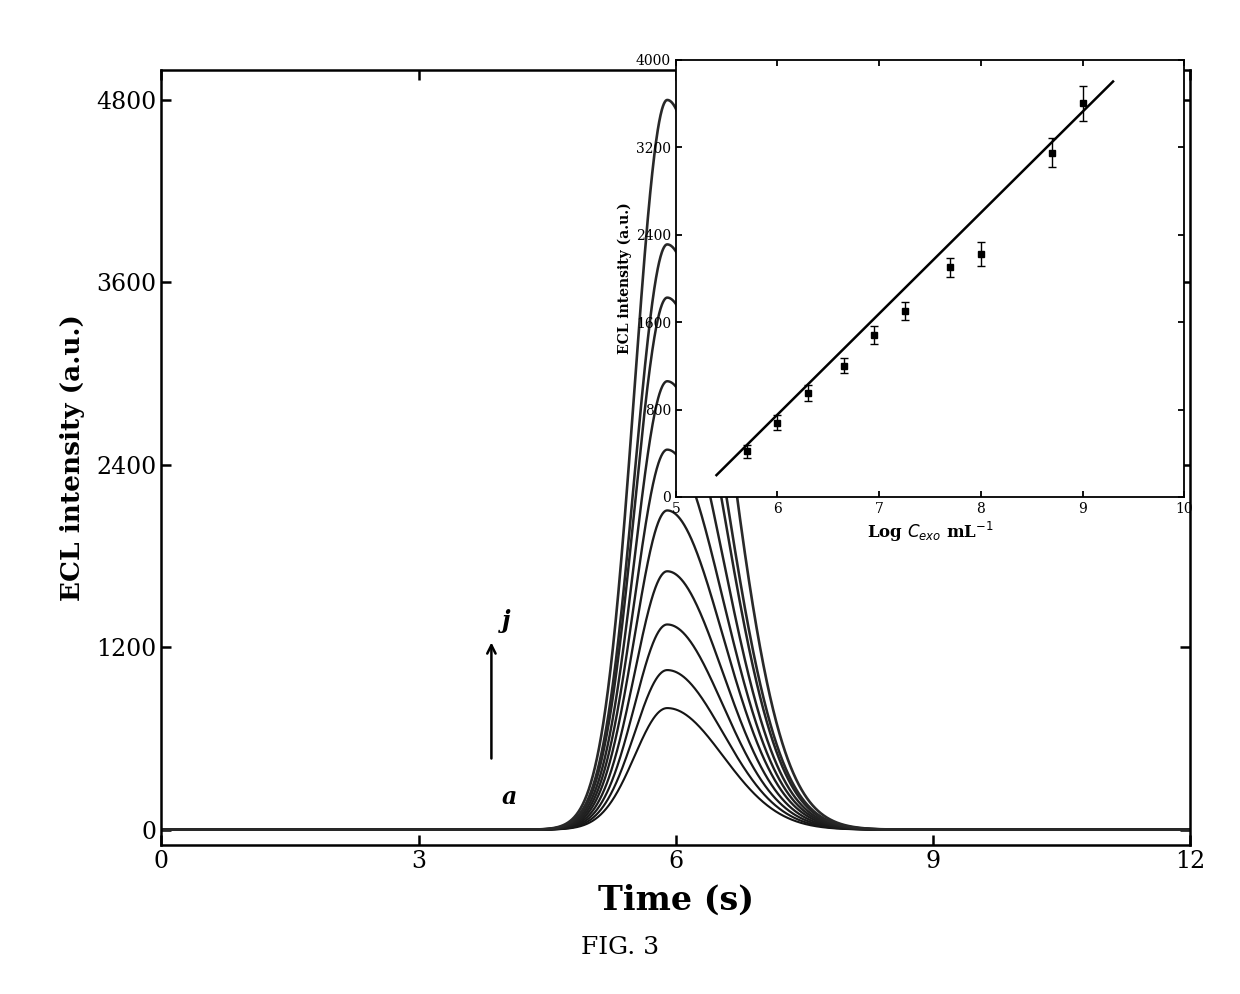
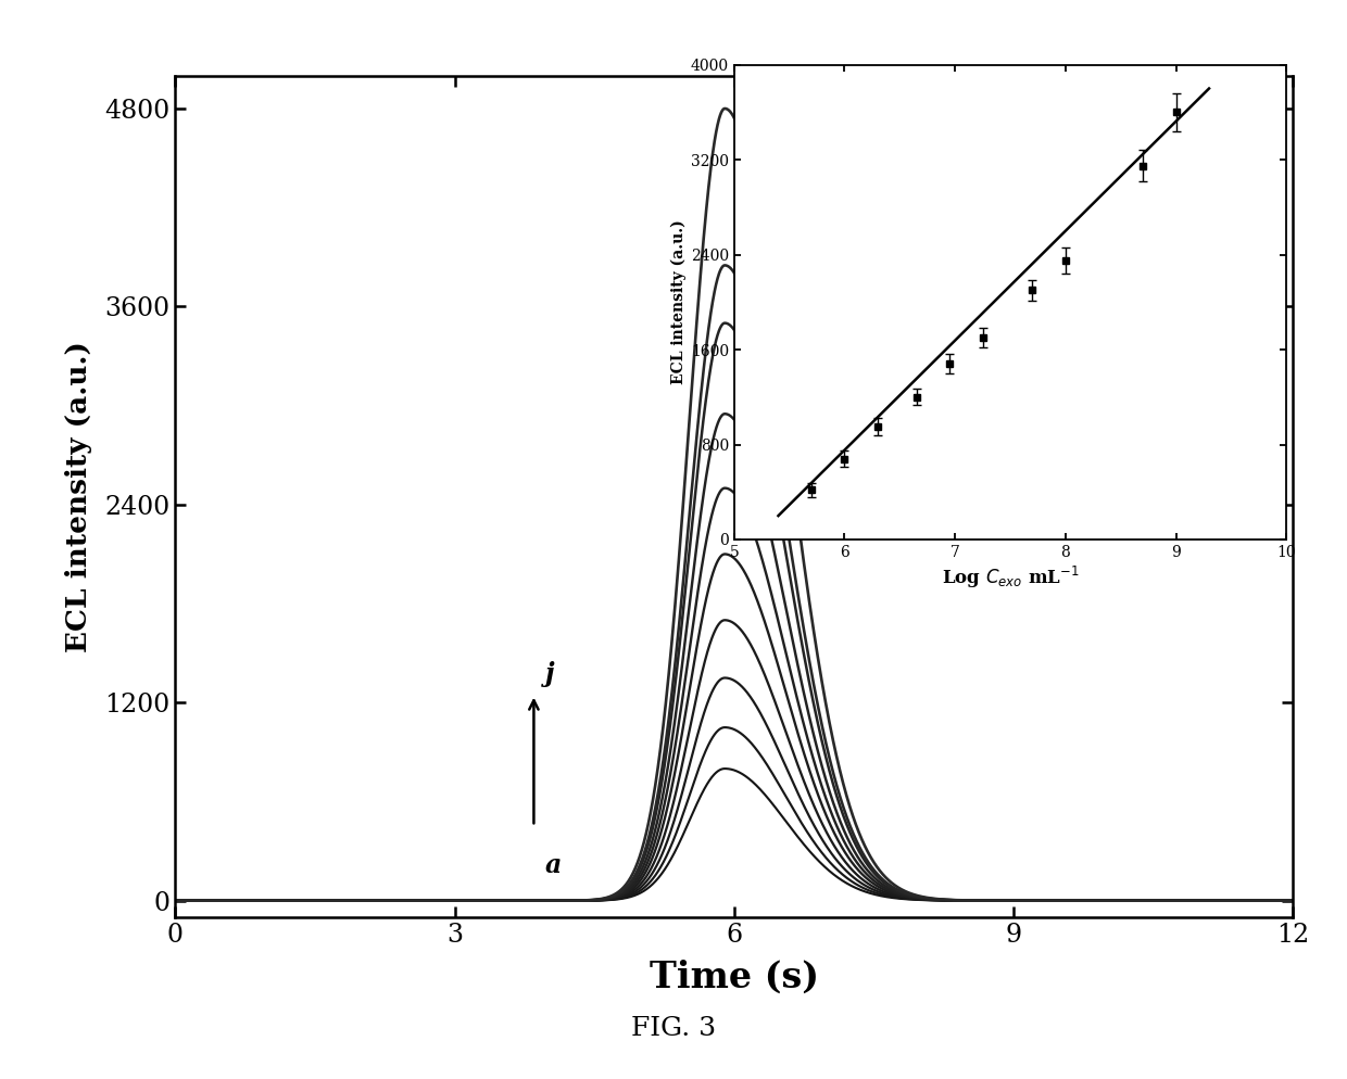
8: 2220 -> 2350
